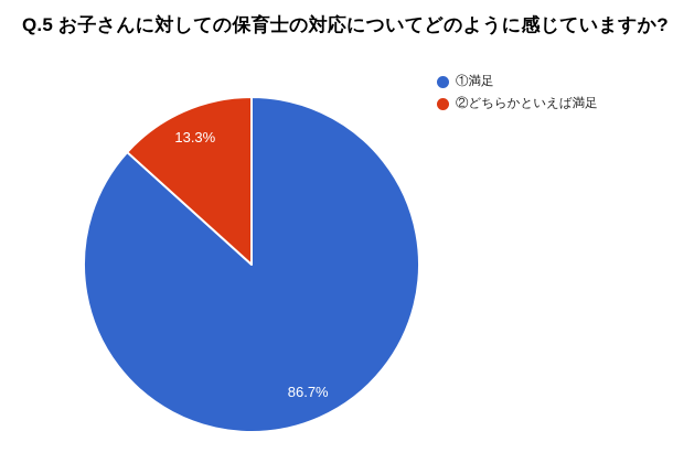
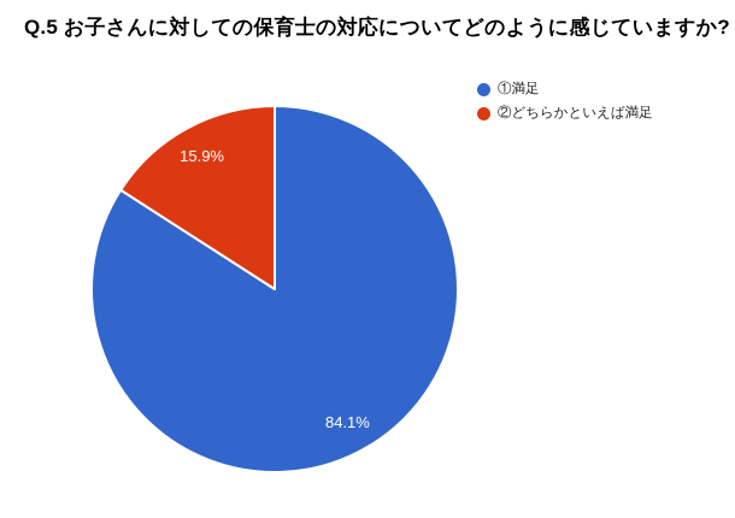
①満足: 86.7% -> 84.1%
②どちらかといえば満足: 13.3% -> 15.9%
